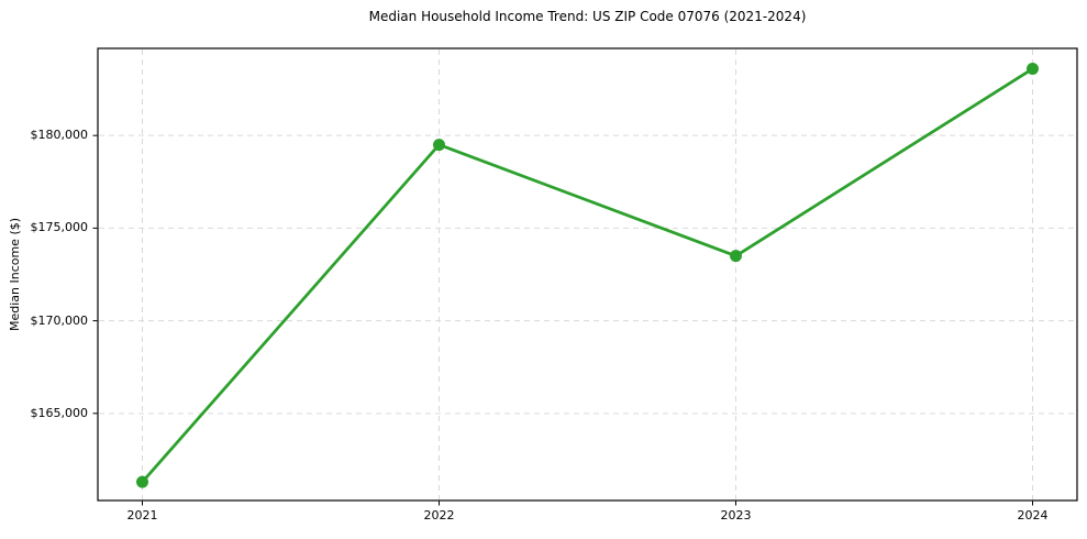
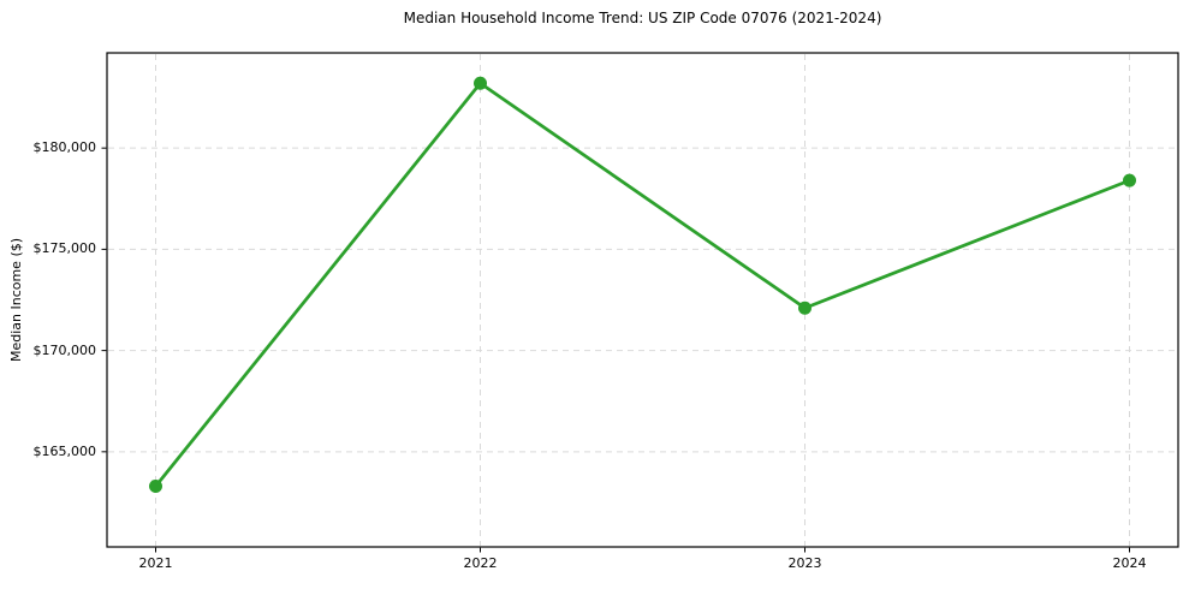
2021: $161300 -> $163300
2022: $179500 -> $183200
2023: $173500 -> $172100
2024: $183600 -> $178400
